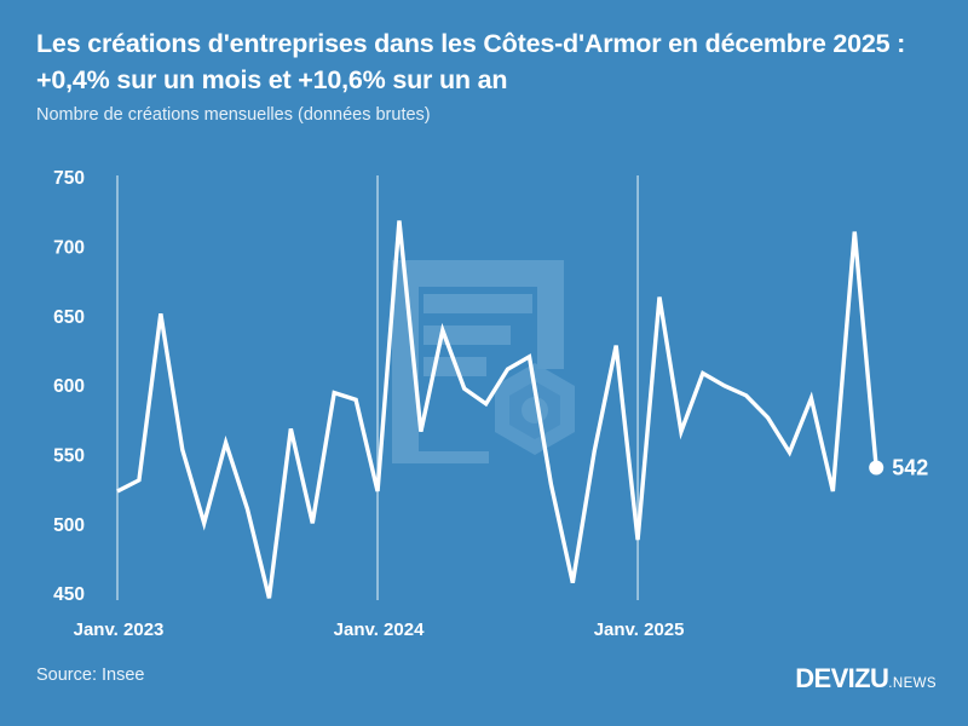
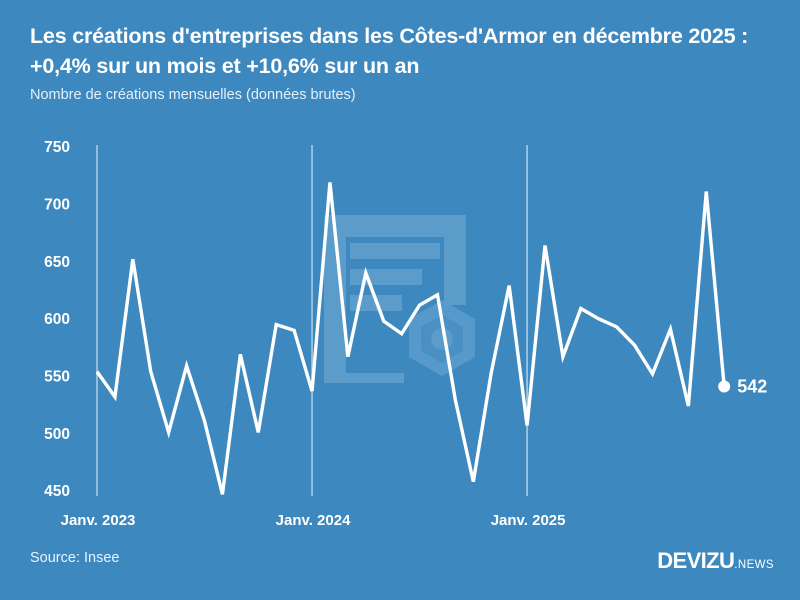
Janv. 2023: 525 -> 555
Janv. 2024: 525 -> 538
Janv. 2025: 490 -> 508
